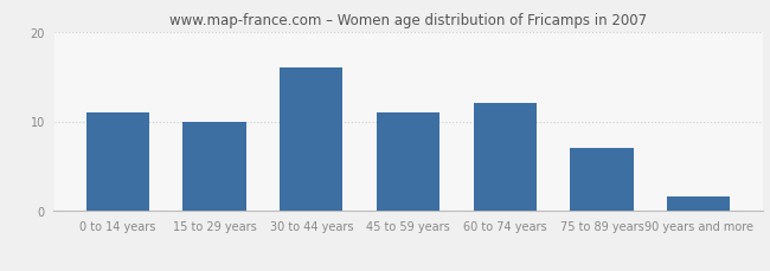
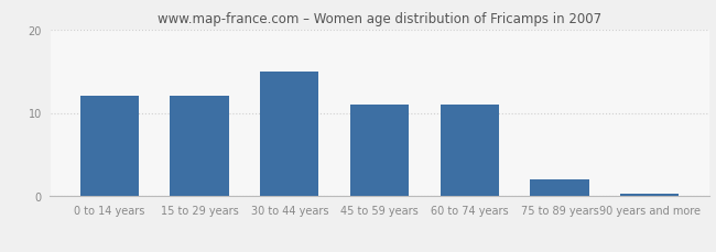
0 to 14 years: 11.0 -> 12.0
15 to 29 years: 10.0 -> 12.0
30 to 44 years: 16.0 -> 15.0
60 to 74 years: 12.0 -> 11.0
75 to 89 years: 7.0 -> 2.0
90 years and more: 1.6 -> 0.3
